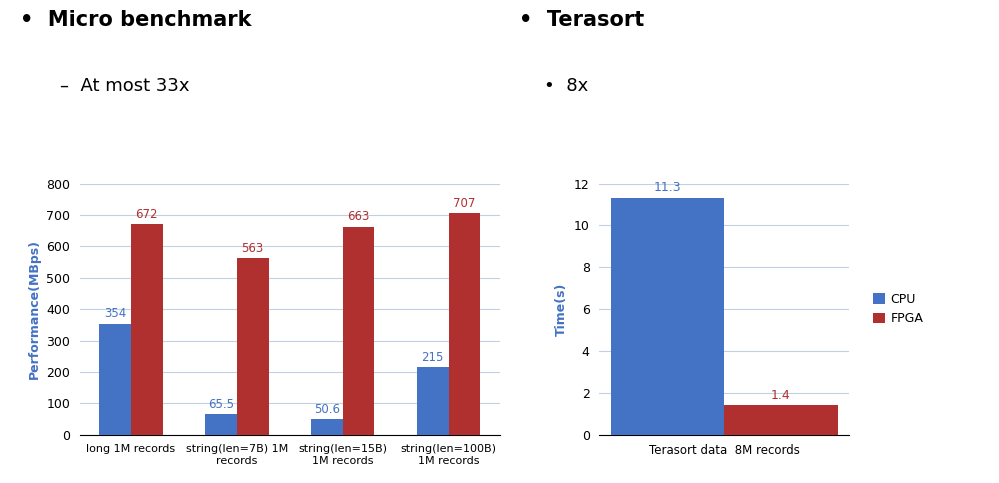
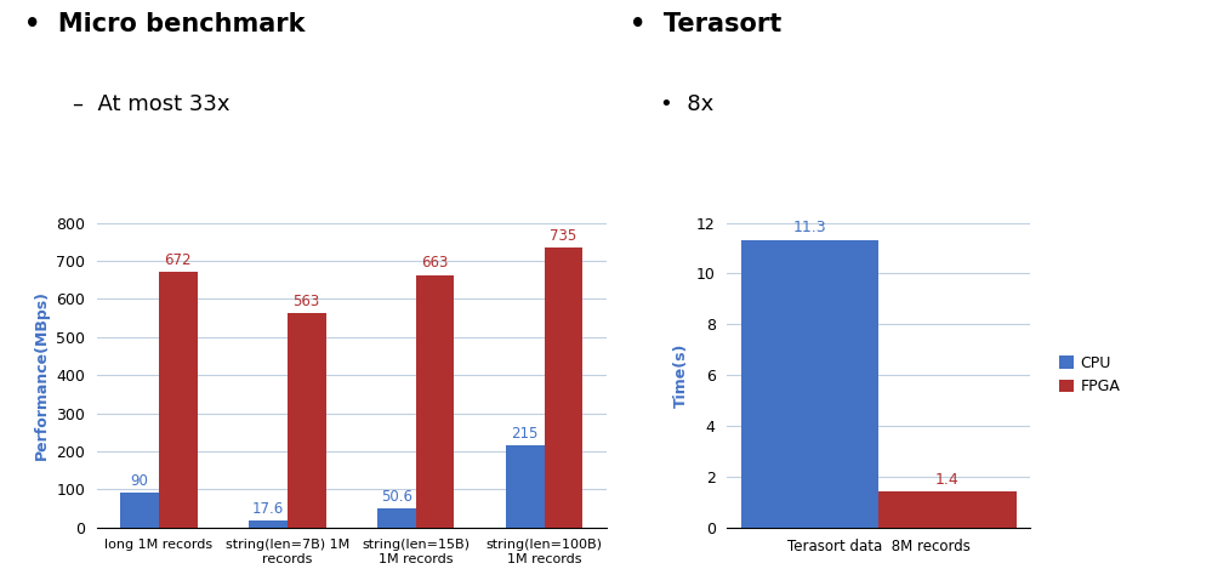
CPU/long 1M records: 354 -> 90
CPU/string(len=7B) 1M records: 65.5 -> 17.6
FPGA/string(len=100B) 1M records: 707 -> 735
